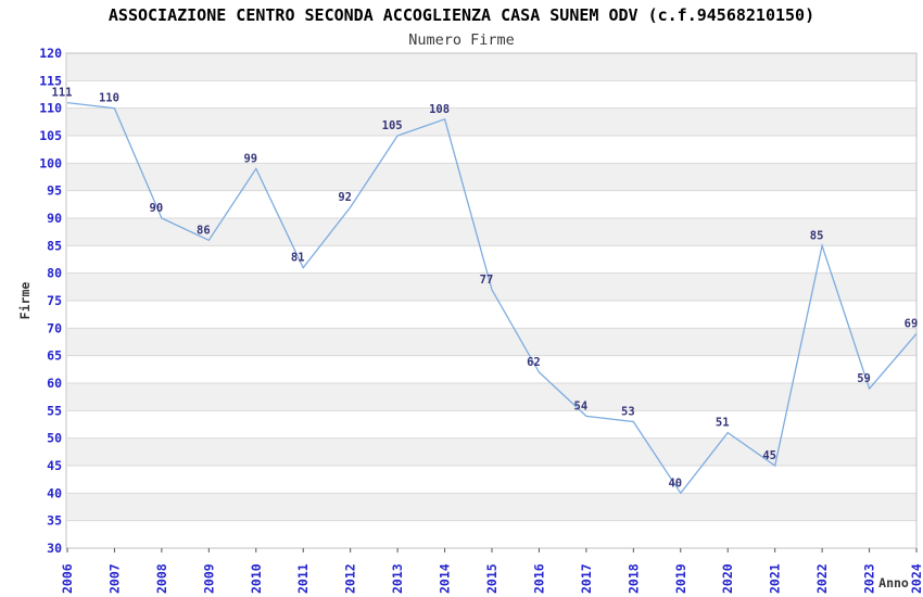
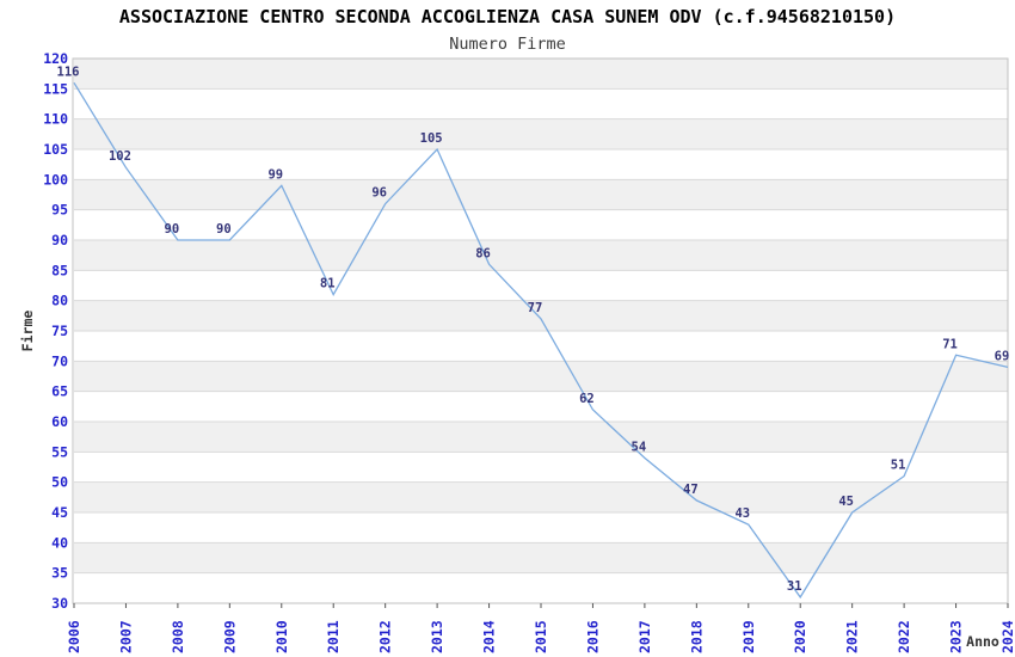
2006: 111 -> 116
2007: 110 -> 102
2009: 86 -> 90
2012: 92 -> 96
2014: 108 -> 86
2018: 53 -> 47
2019: 40 -> 43
2020: 51 -> 31
2022: 85 -> 51
2023: 59 -> 71
